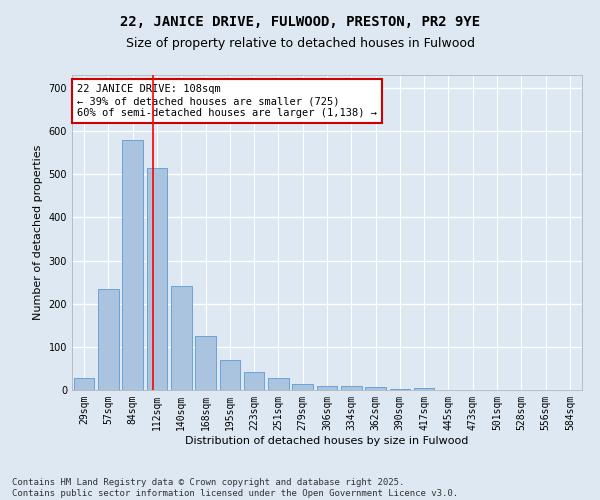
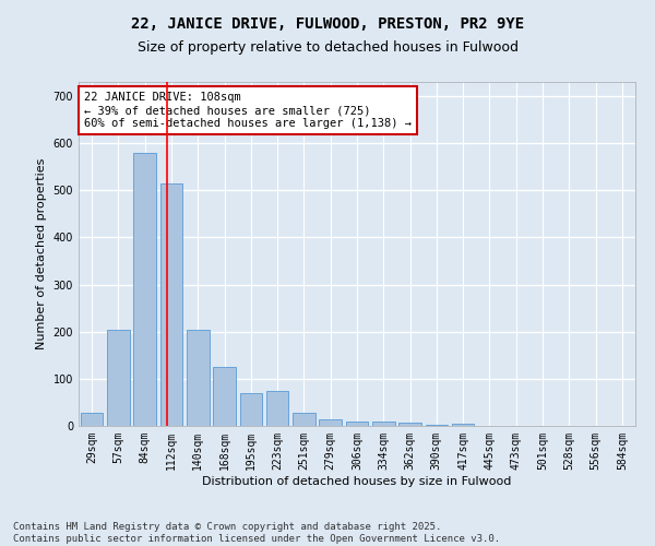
57sqm: 233 -> 205
140sqm: 240 -> 205
223sqm: 42 -> 75
